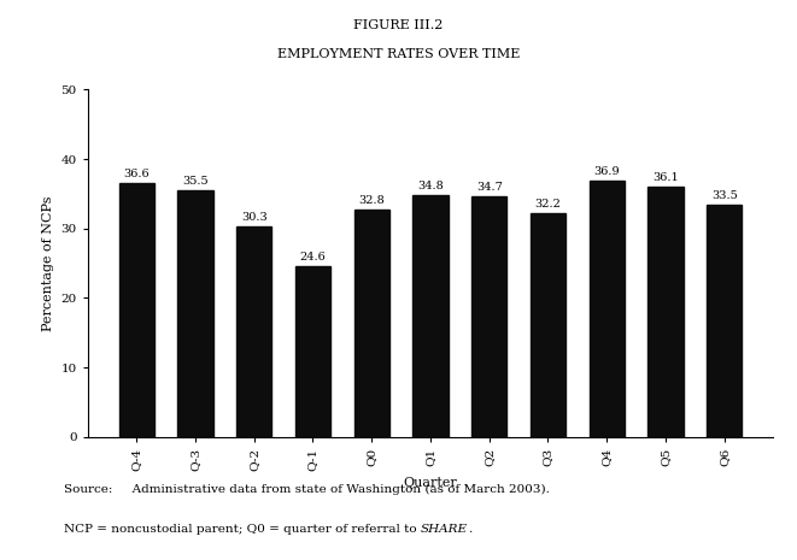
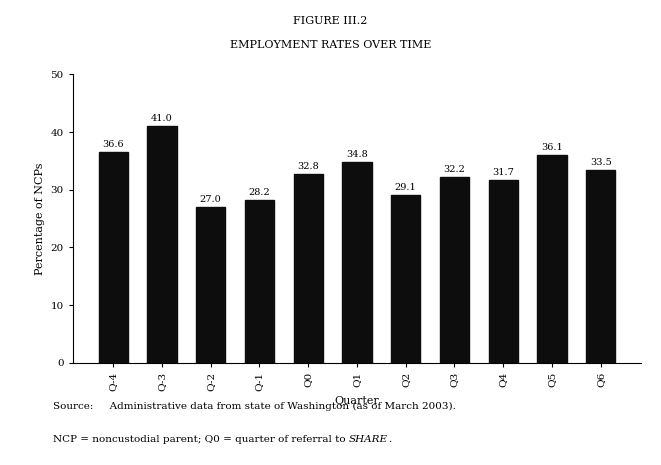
Q-3: 35.5 -> 41.0
Q-2: 30.3 -> 27.0
Q-1: 24.6 -> 28.2
Q2: 34.7 -> 29.1
Q4: 36.9 -> 31.7
